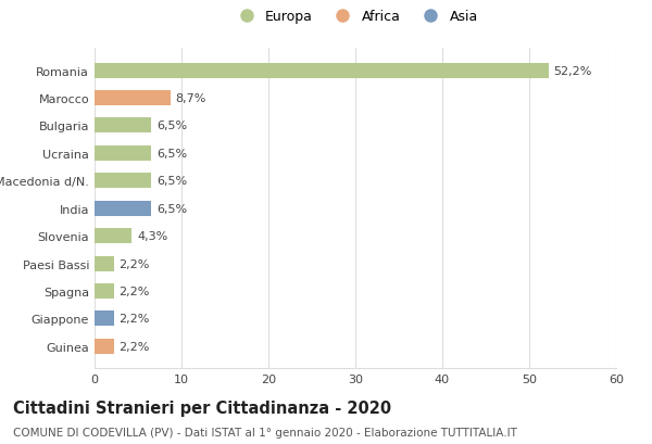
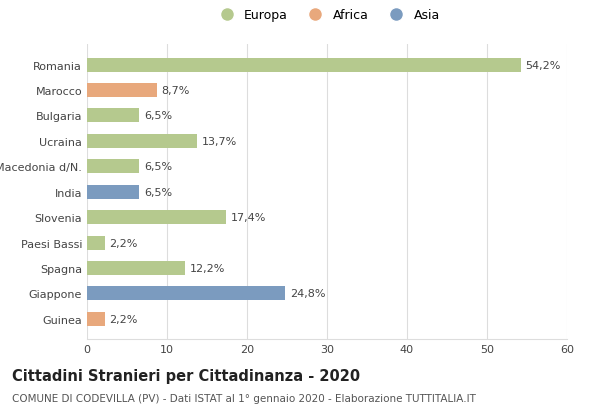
Romania: 52,2% -> 54,2%
Ucraina: 6,5% -> 13,7%
Slovenia: 4,3% -> 17,4%
Spagna: 2,2% -> 12,2%
Giappone: 2,2% -> 24,8%
